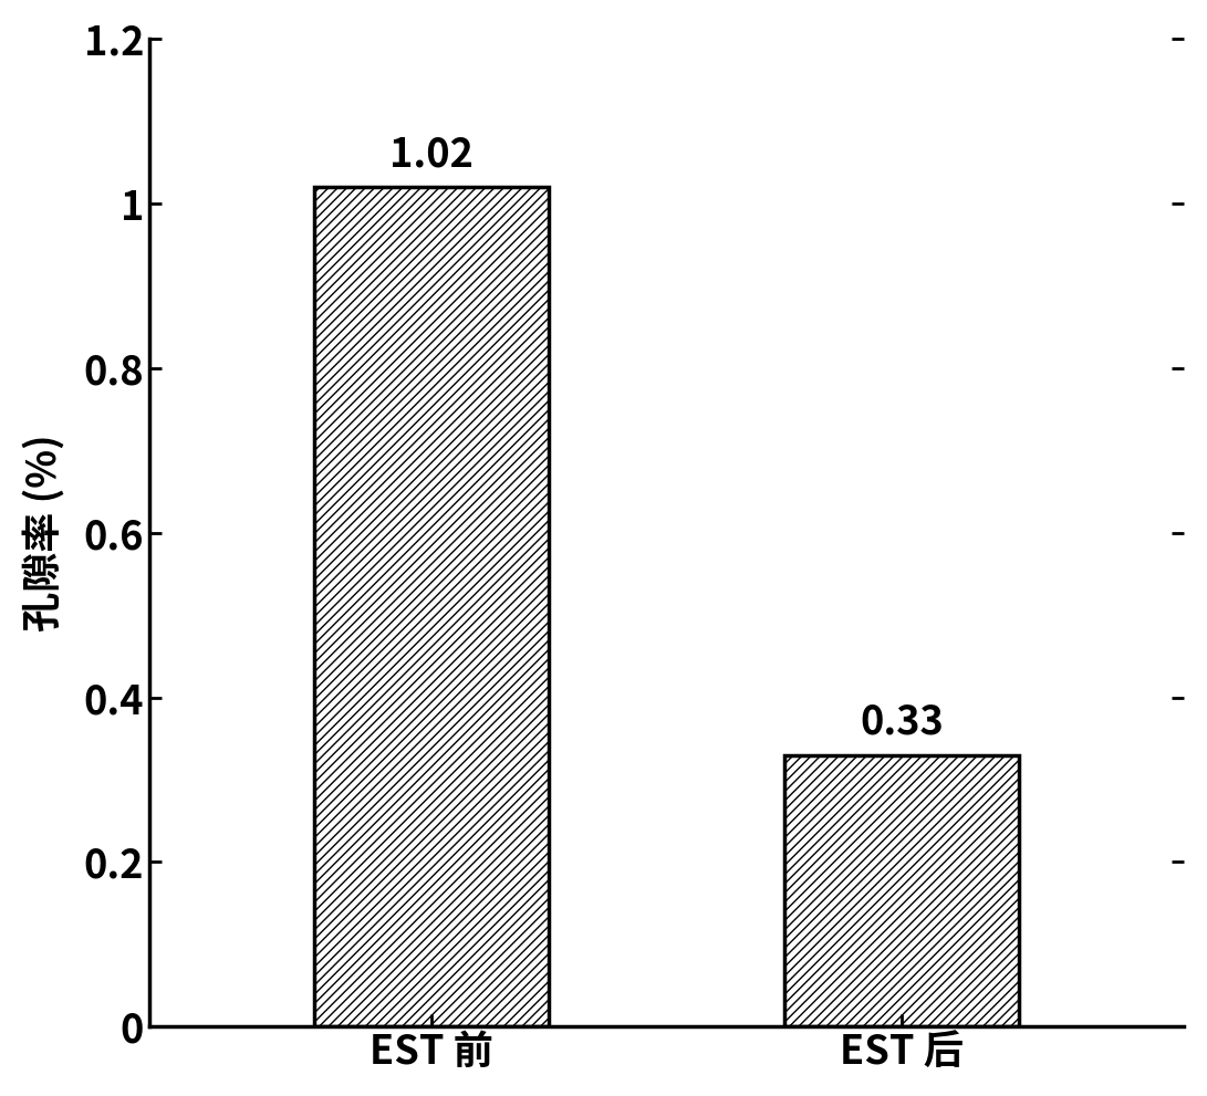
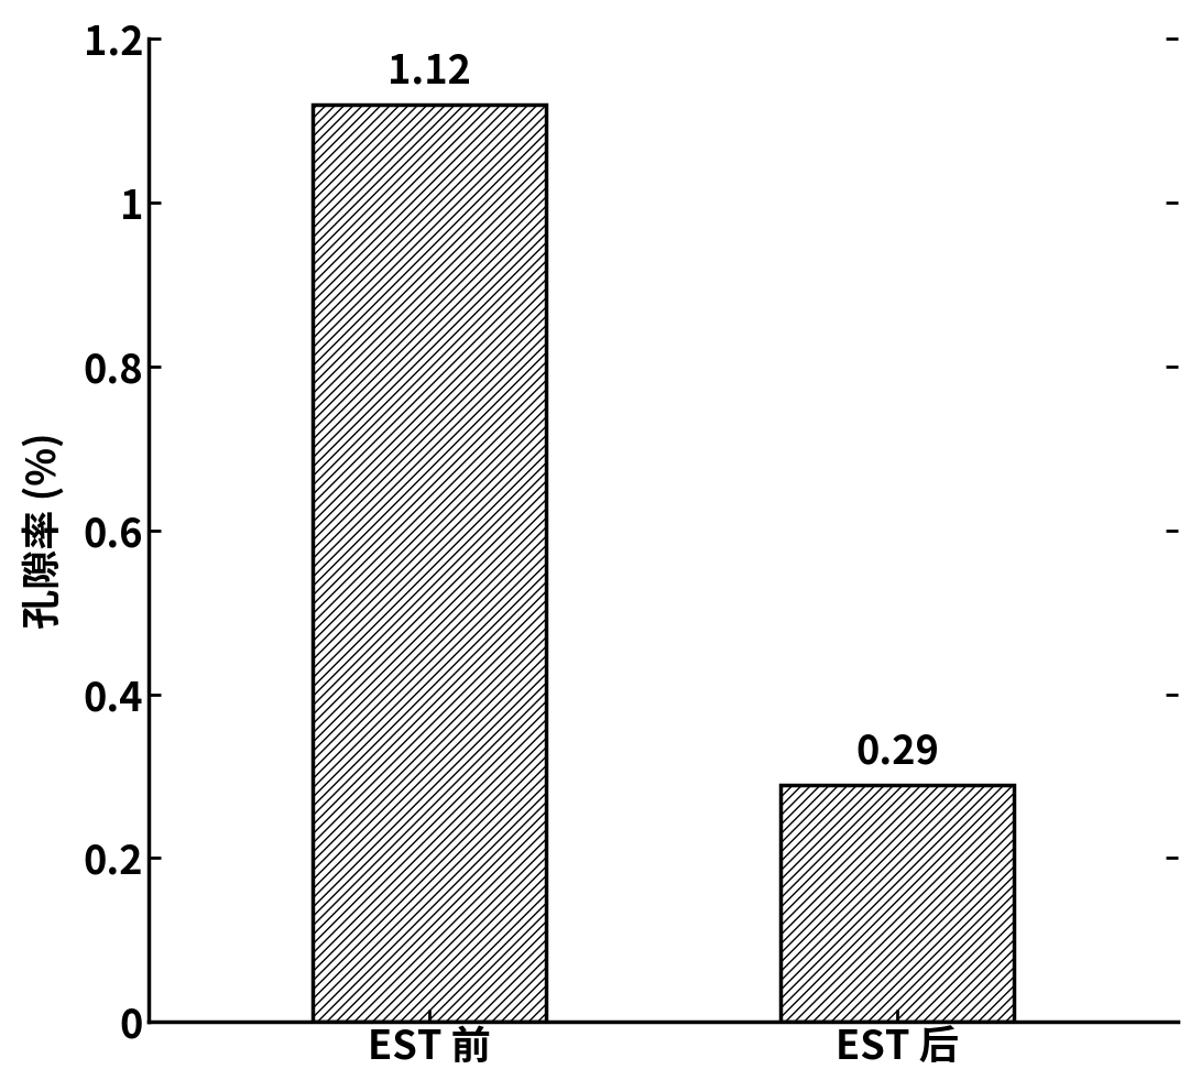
EST 前: 1.02 -> 1.12
EST 后: 0.33 -> 0.29
